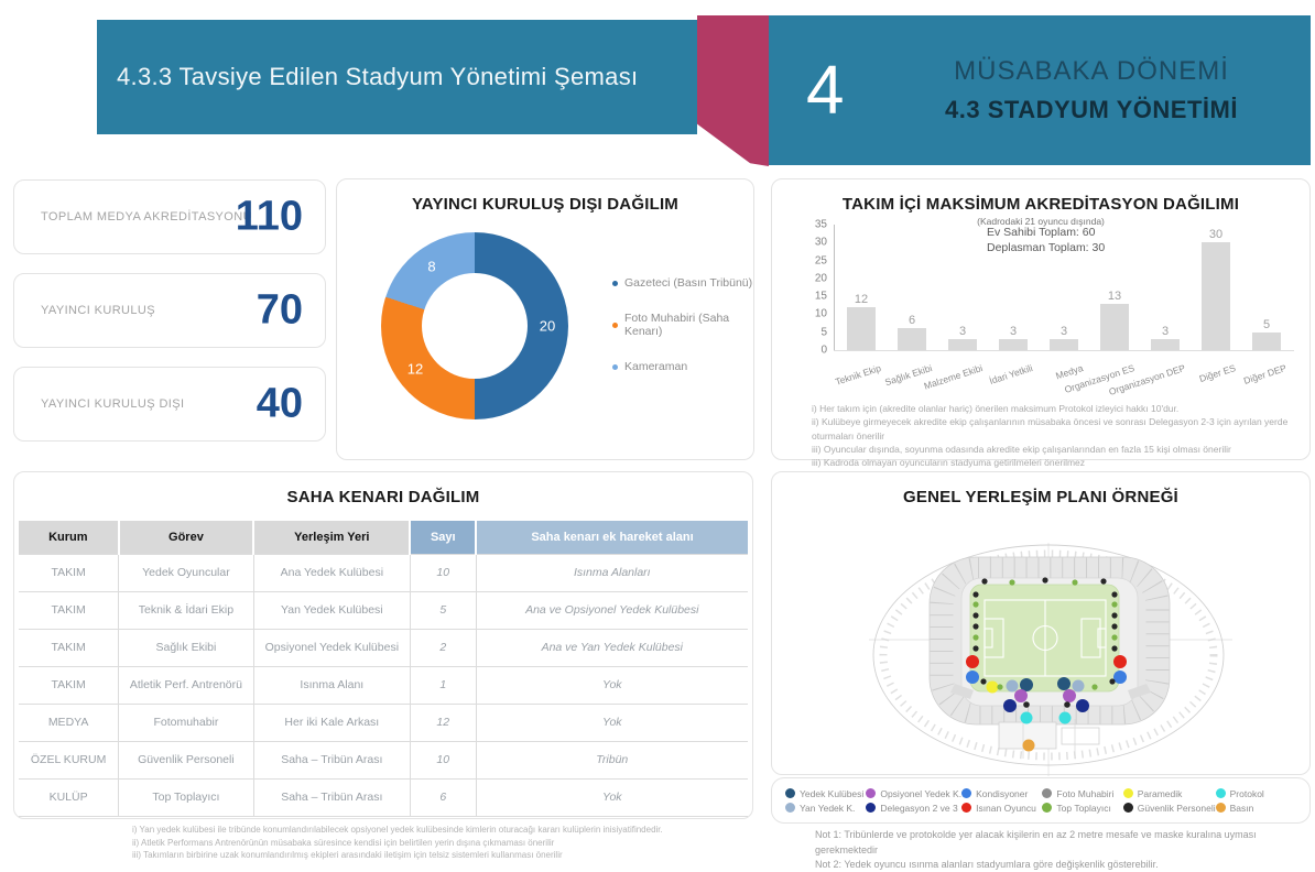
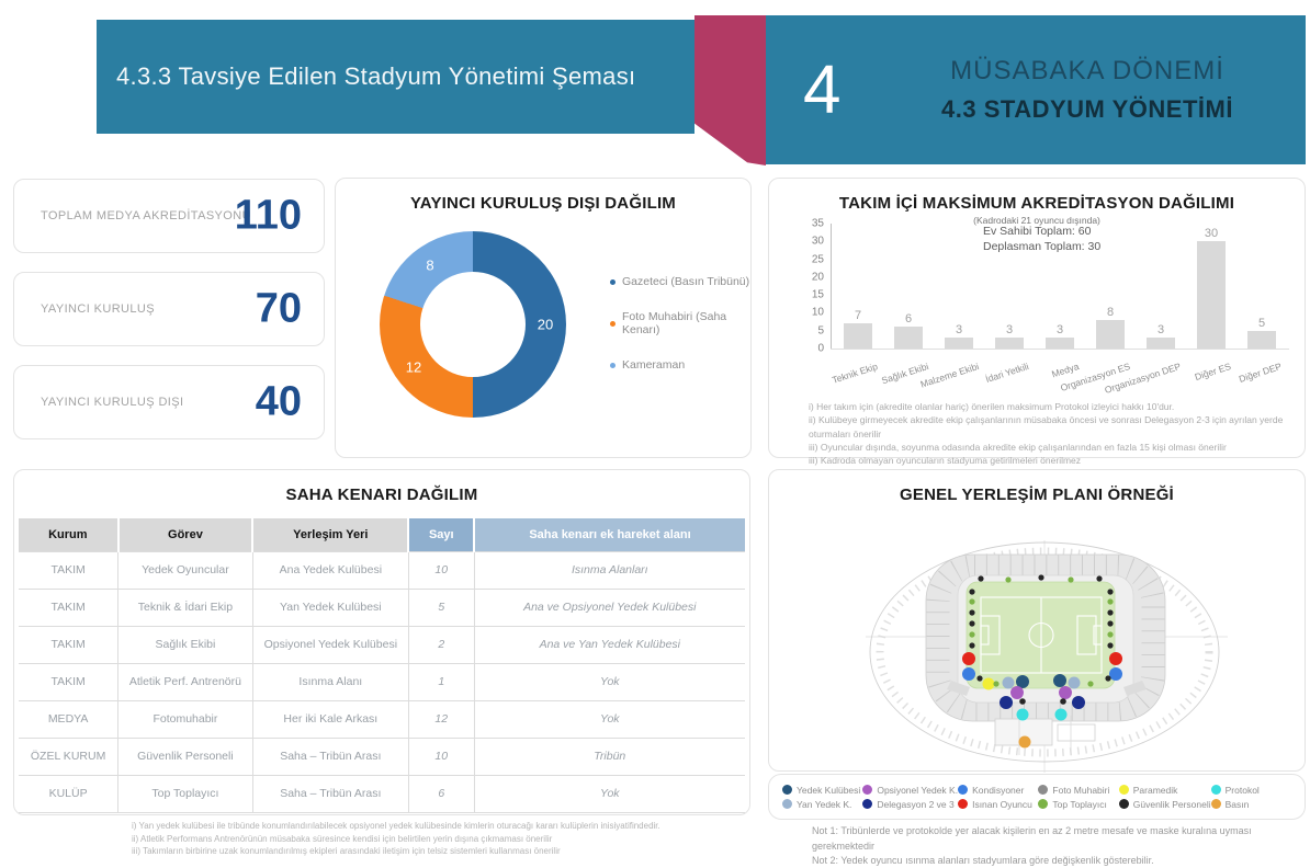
TAKIM İÇİ MAKSİMUM AKREDİTASYON DAĞILIMI/Teknik Ekip: 12 -> 7
TAKIM İÇİ MAKSİMUM AKREDİTASYON DAĞILIMI/Organizasyon ES: 13 -> 8
